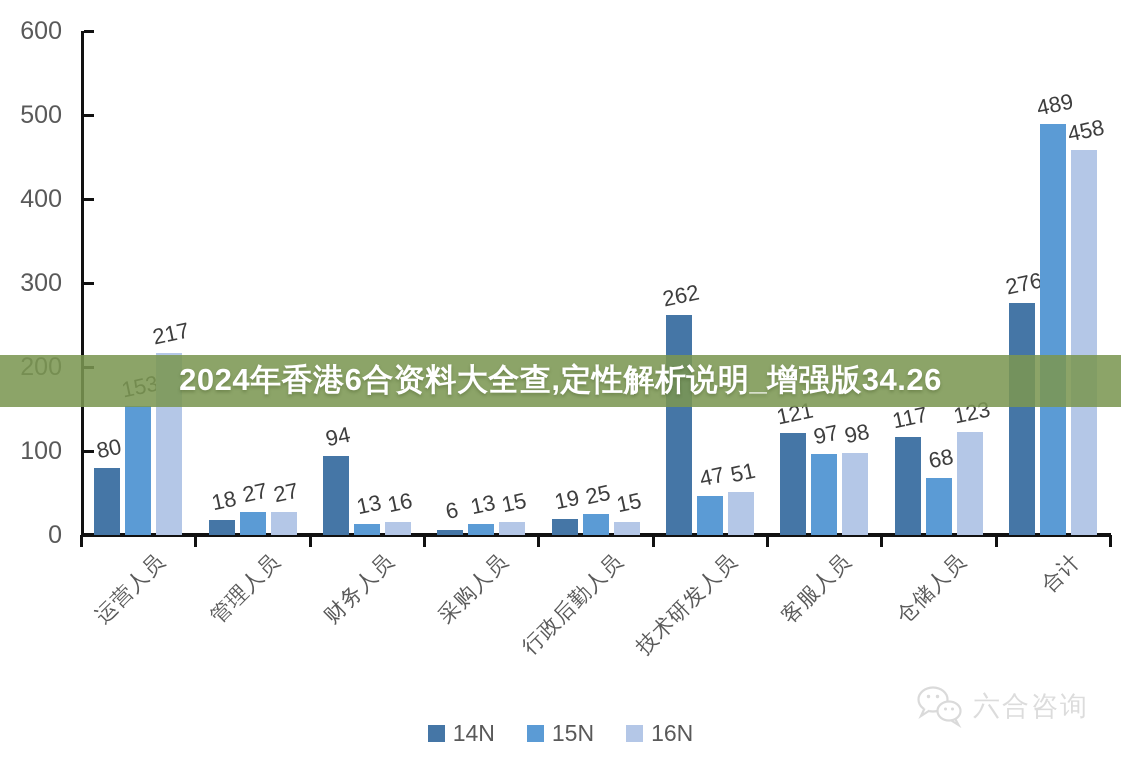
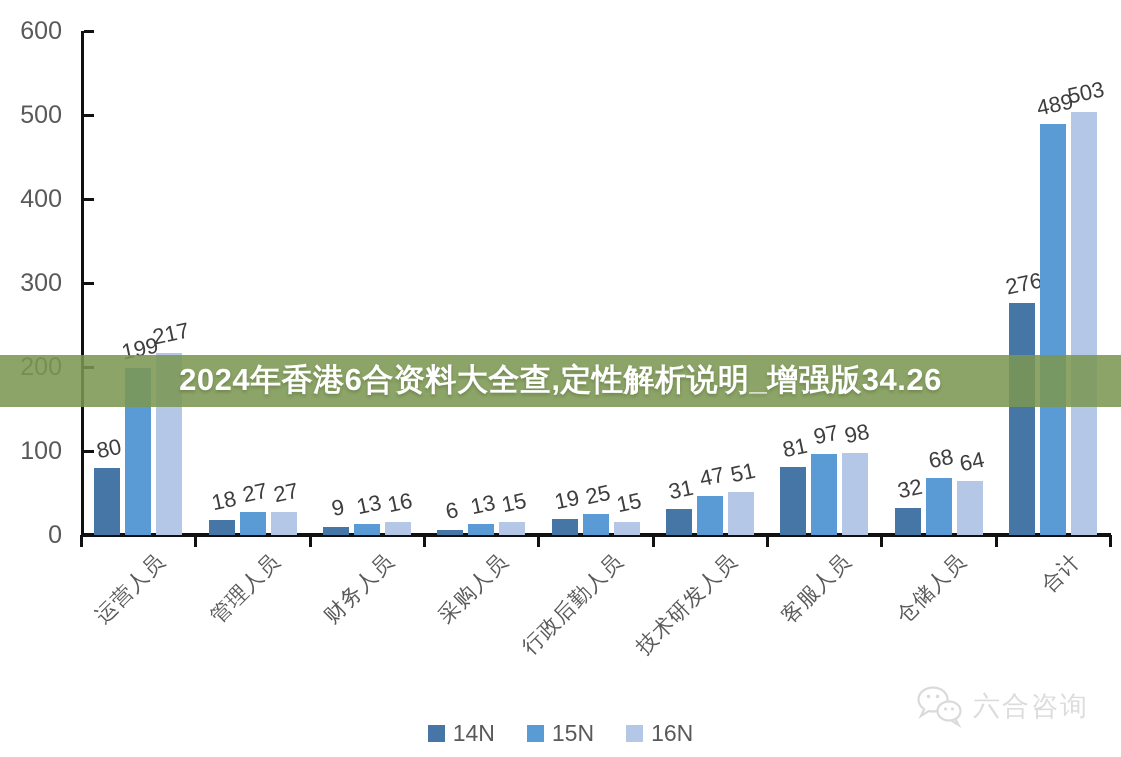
15N/运营人员: 153 -> 199
14N/财务人员: 94 -> 9
14N/技术研发人员: 262 -> 31
14N/客服人员: 121 -> 81
14N/仓储人员: 117 -> 32
16N/仓储人员: 123 -> 64
16N/合计: 458 -> 503
